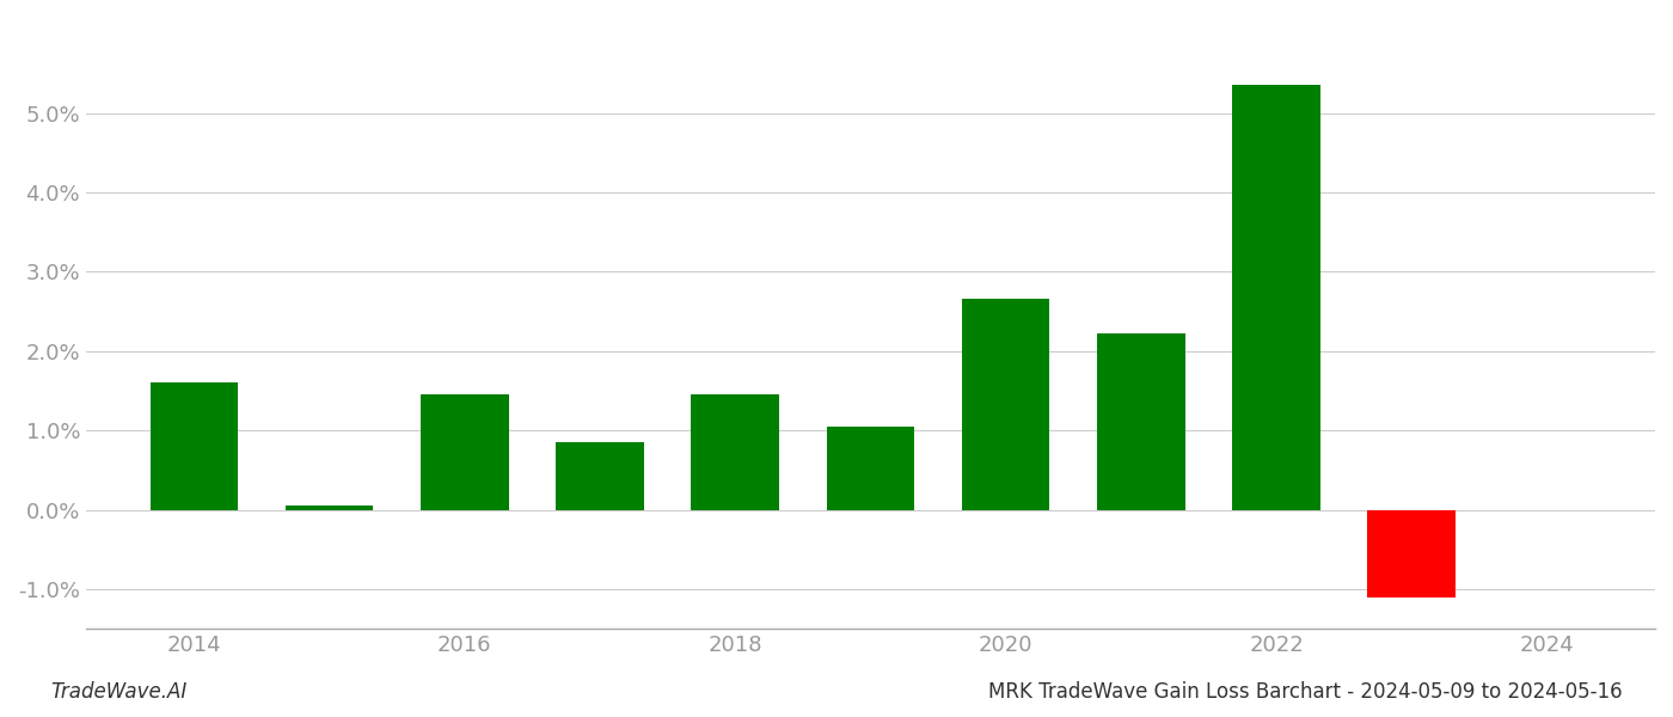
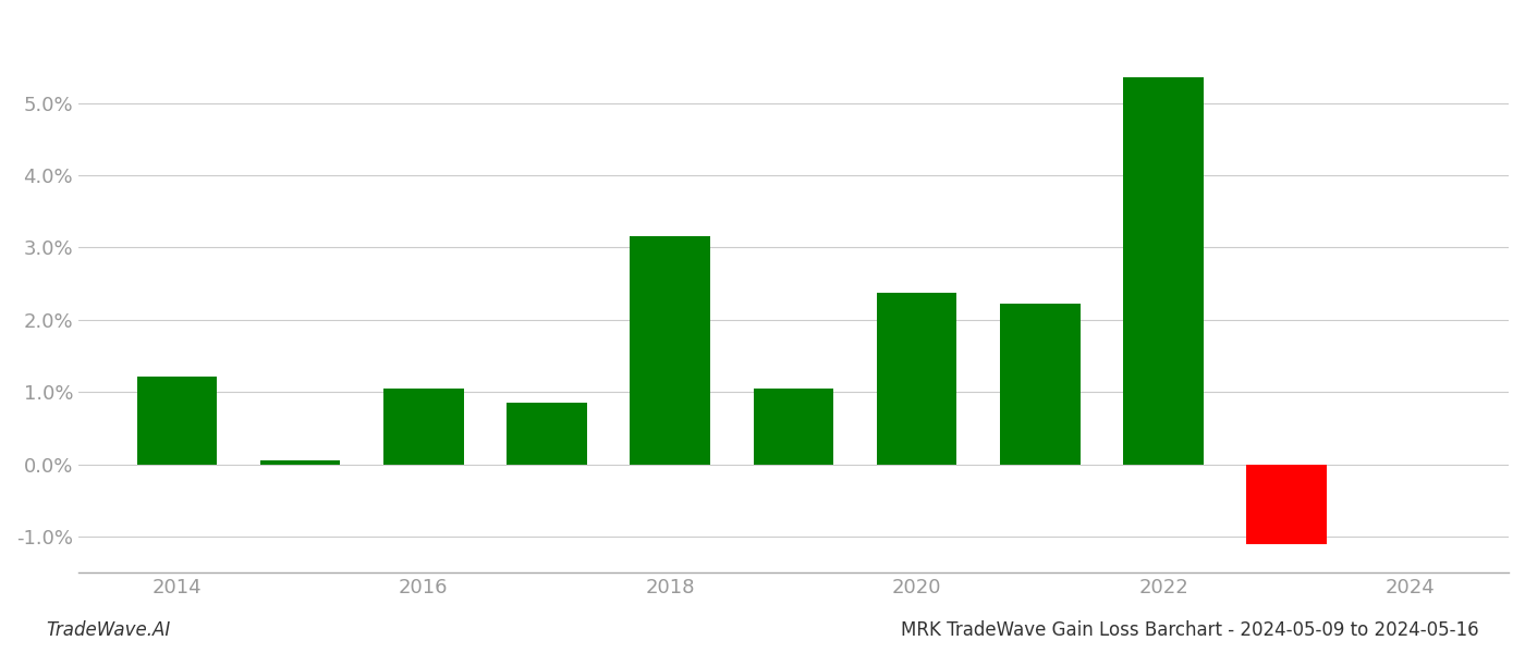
2014: 1.60% -> 1.22%
2016: 1.46% -> 1.05%
2018: 1.46% -> 3.15%
2020: 2.66% -> 2.38%
